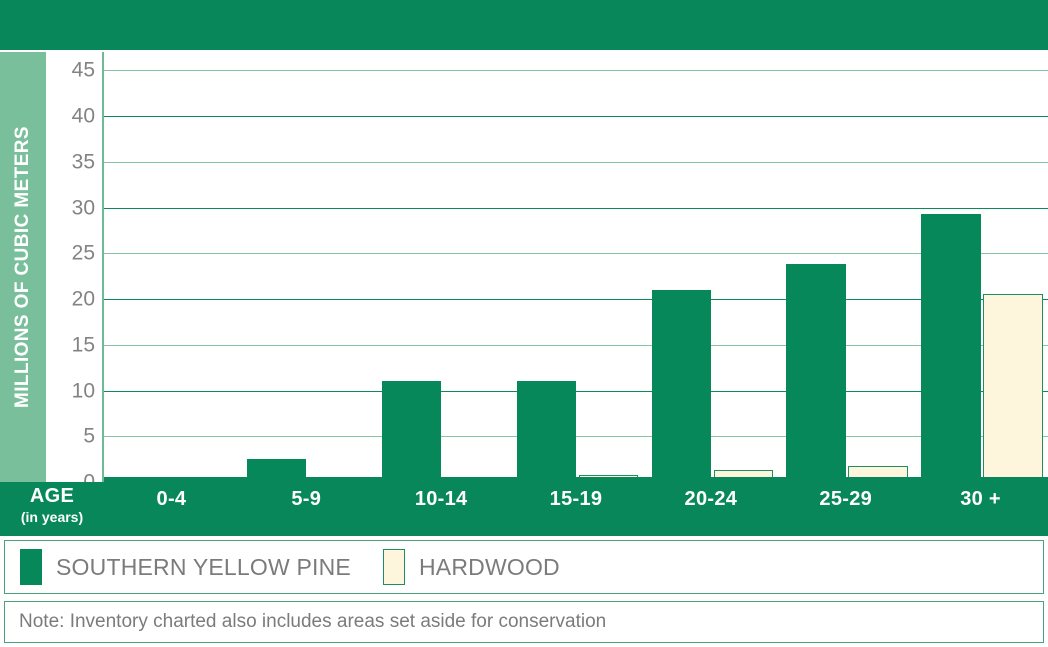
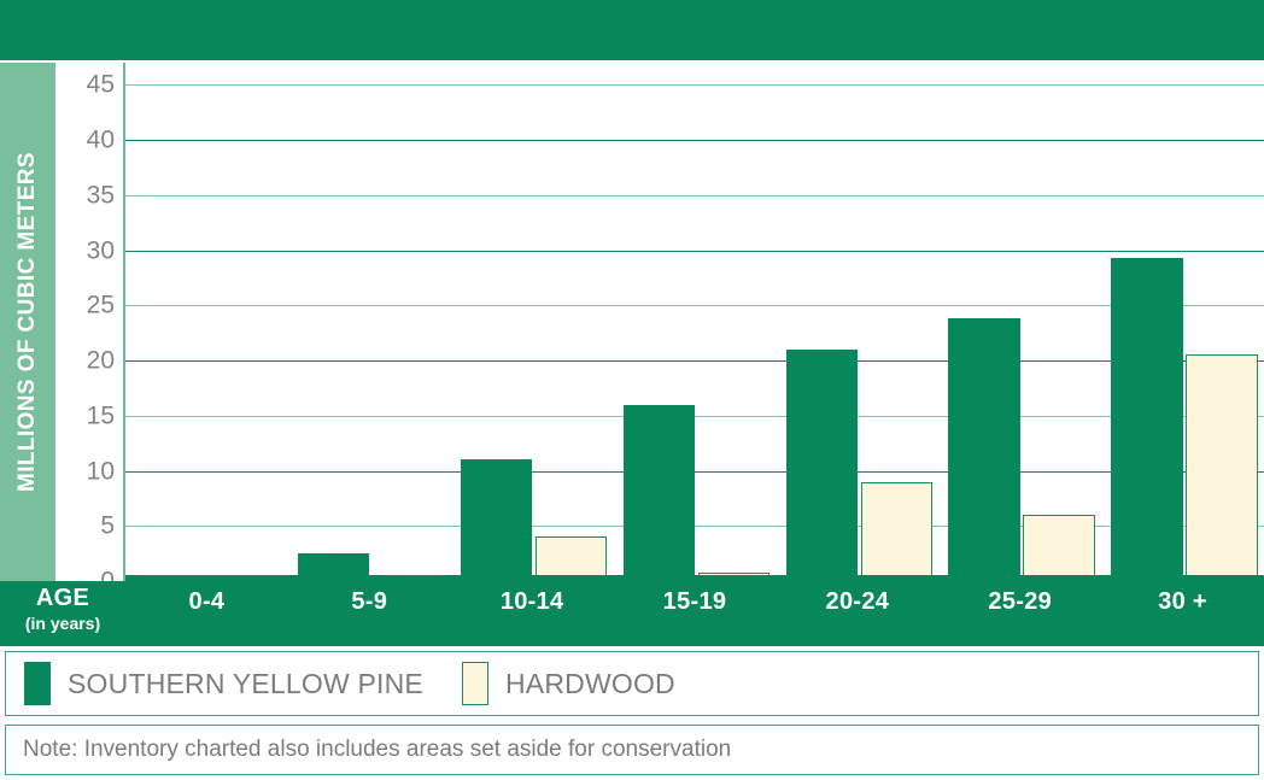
HARDWOOD/10-14: 1 -> 4
SOUTHERN YELLOW PINE/15-19: 11 -> 16
HARDWOOD/20-24: 1 -> 9
HARDWOOD/25-29: 2 -> 6
